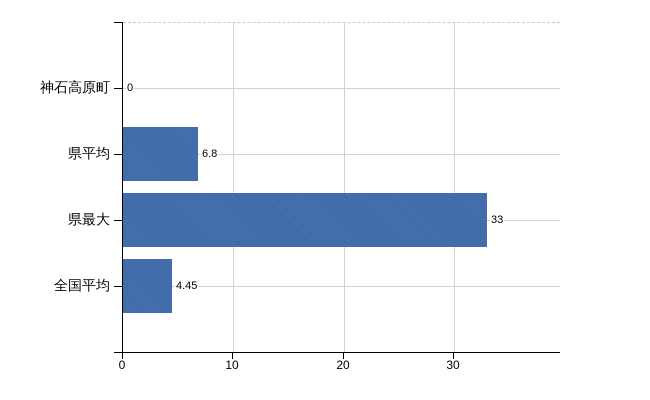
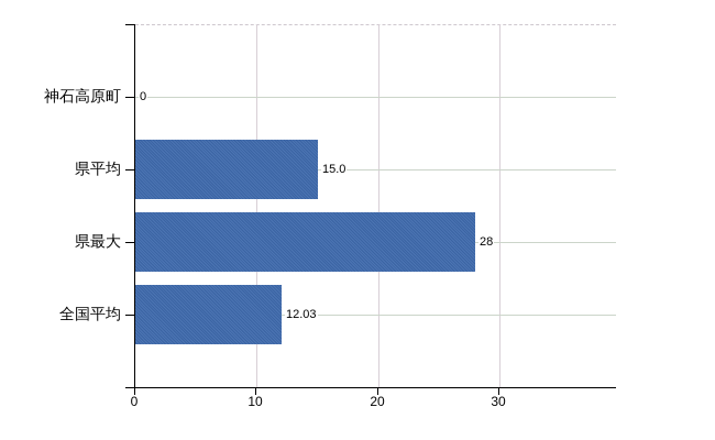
県平均: 6.8 -> 15.0
県最大: 33 -> 28
全国平均: 4.45 -> 12.03
